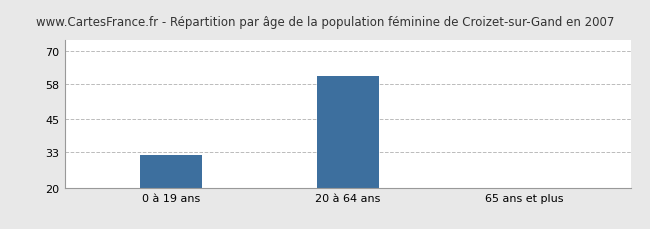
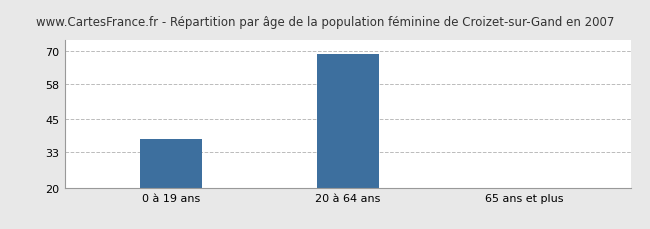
0 à 19 ans: 32 -> 38
20 à 64 ans: 61 -> 69
